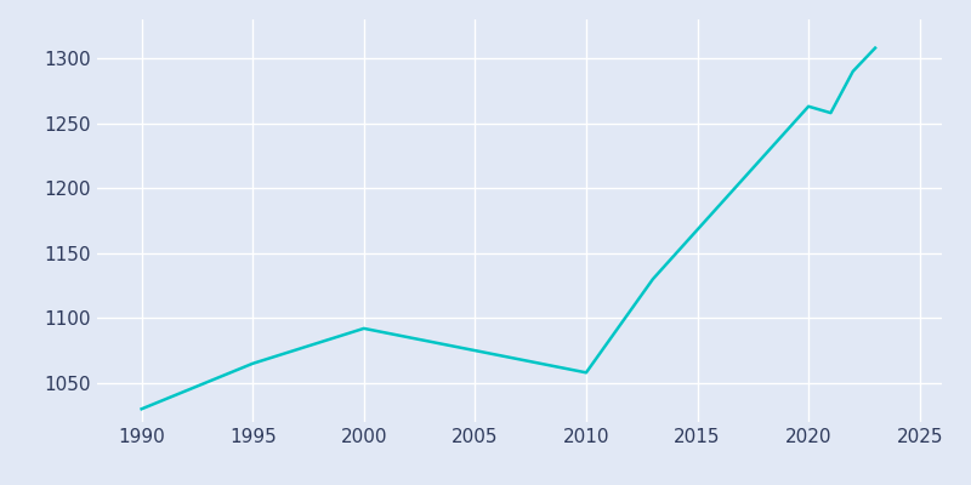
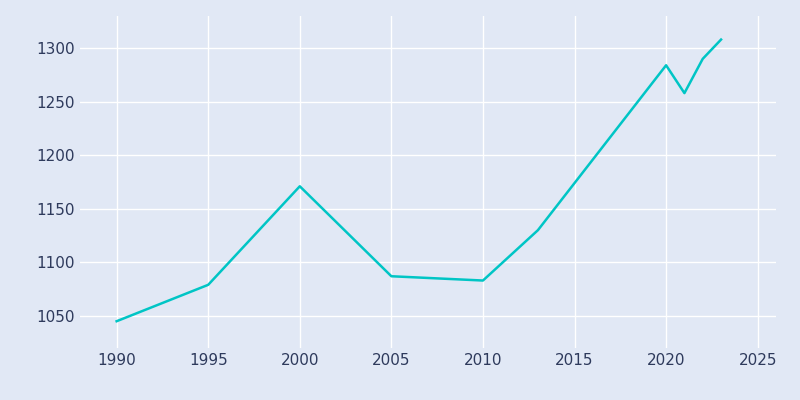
1990: 1030 -> 1045
1995: 1065 -> 1079
2000: 1092 -> 1171
2005: 1075 -> 1087
2010: 1058 -> 1083
2020: 1263 -> 1284
